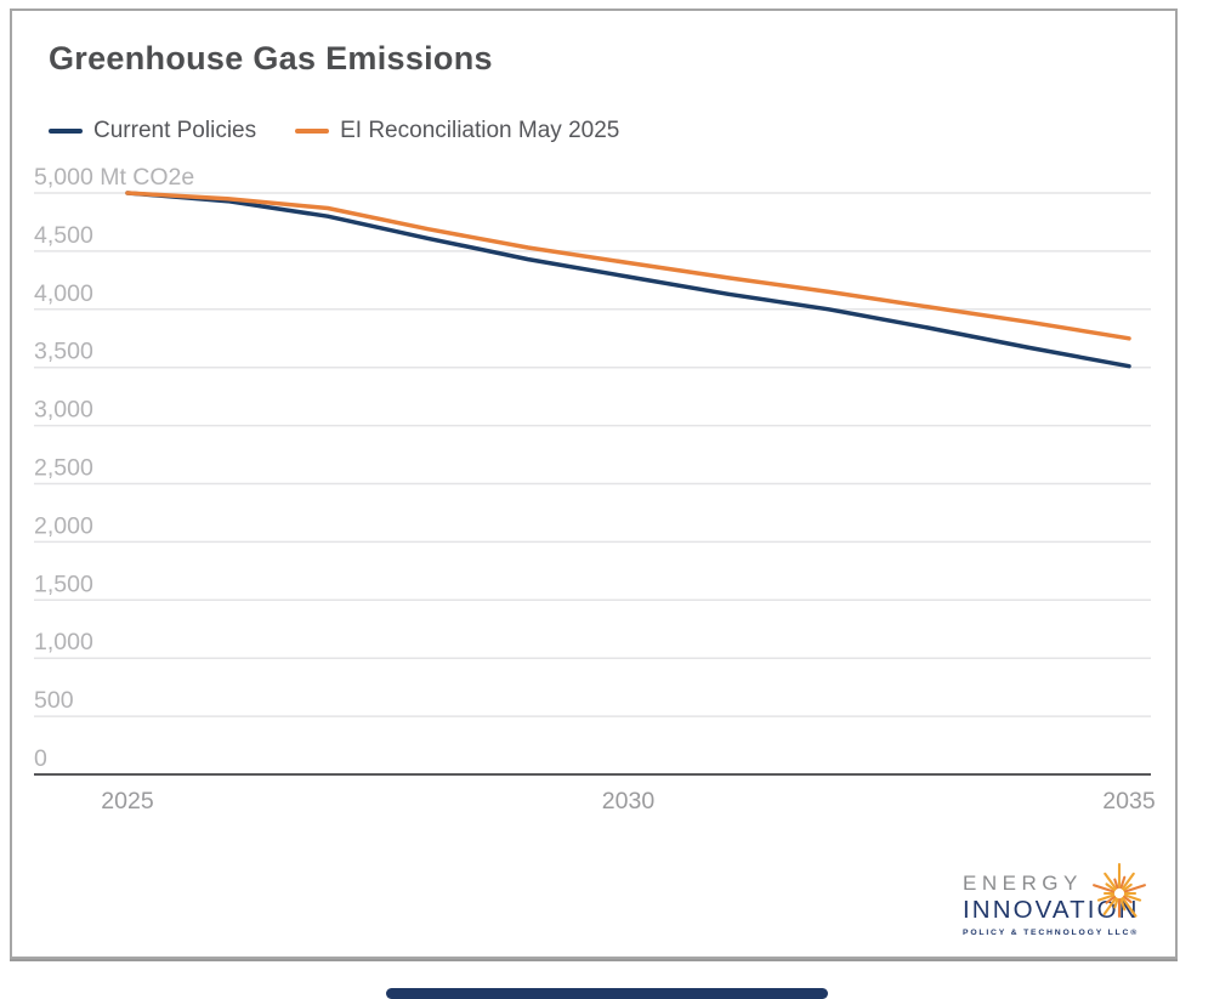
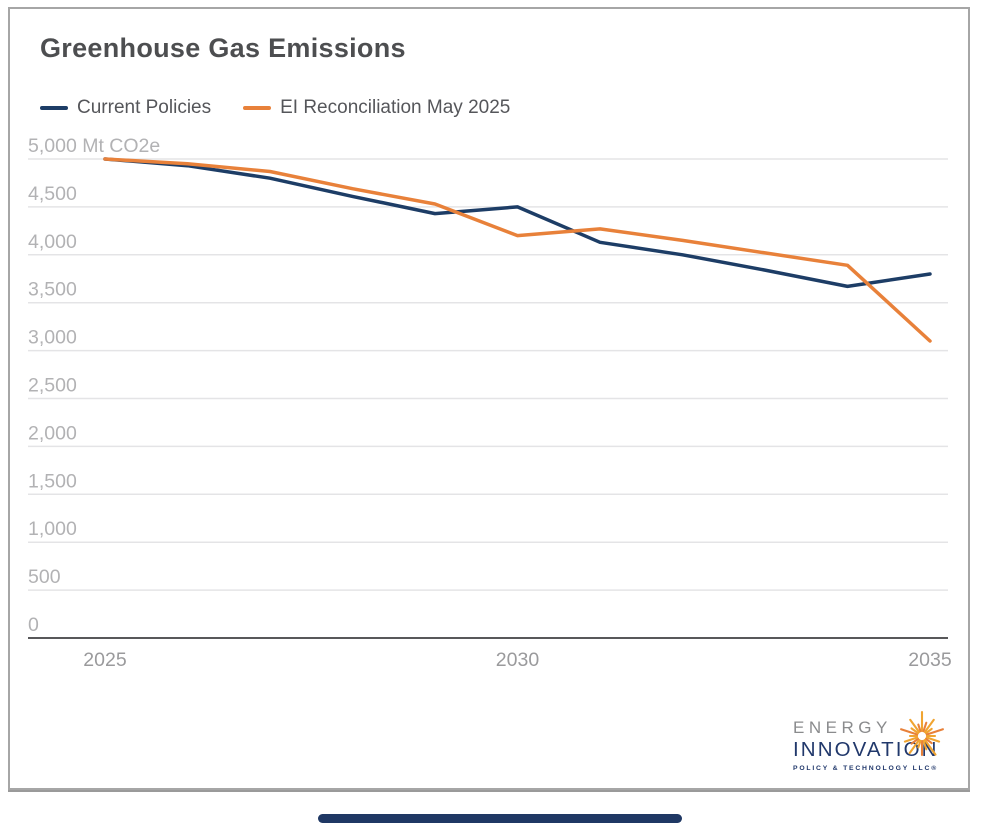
Current Policies/2030: 4300 -> 4500
EI Reconciliation May 2025/2030: 4400 -> 4200
Current Policies/2035: 3500 -> 3800
EI Reconciliation May 2025/2035: 3800 -> 3100
